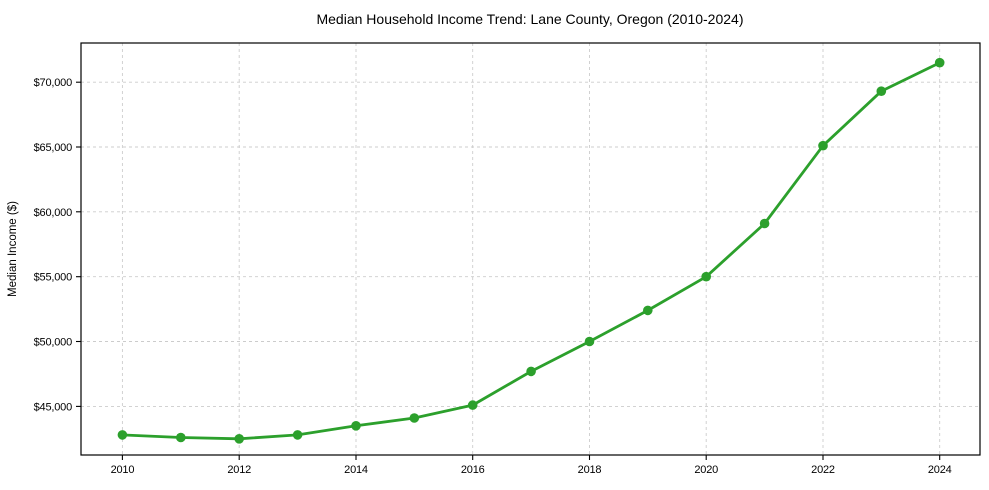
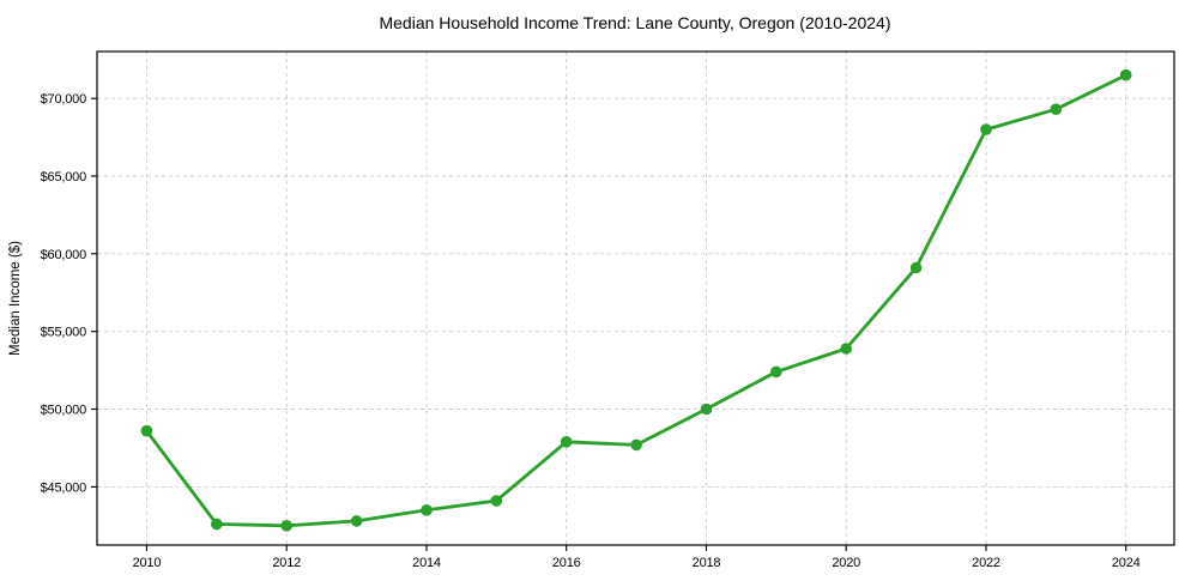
2010: $42800 -> $48600
2016: $45100 -> $47900
2020: $55000 -> $53900
2022: $65100 -> $68000
